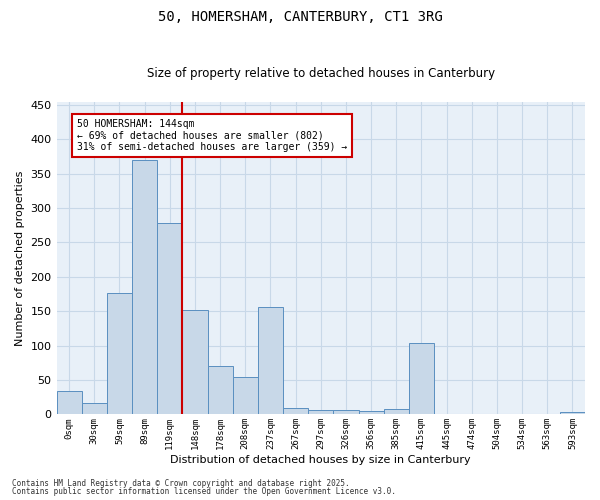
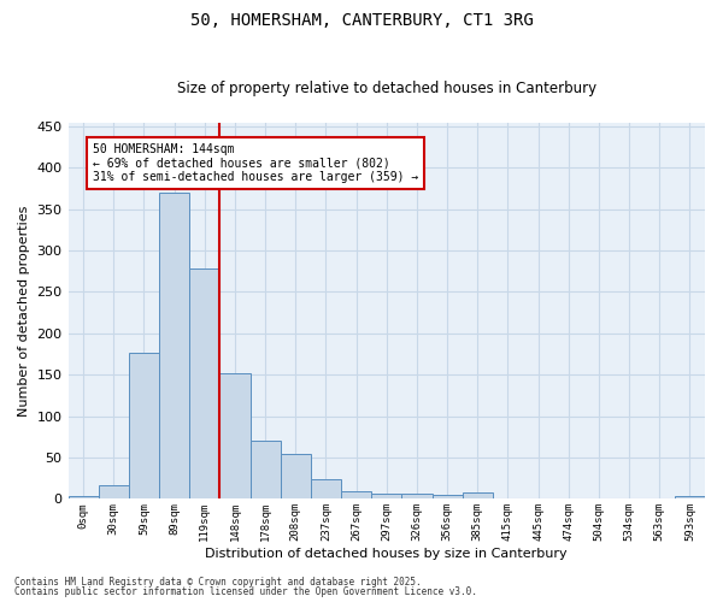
0sqm: 34 -> 3
237sqm: 156 -> 24
415sqm: 104 -> 1
